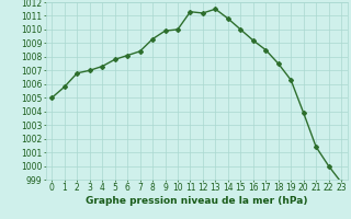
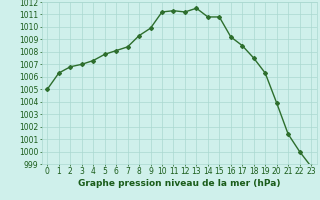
1: 1005.8 -> 1006.3
10: 1010.0 -> 1011.2
15: 1010.0 -> 1010.8
